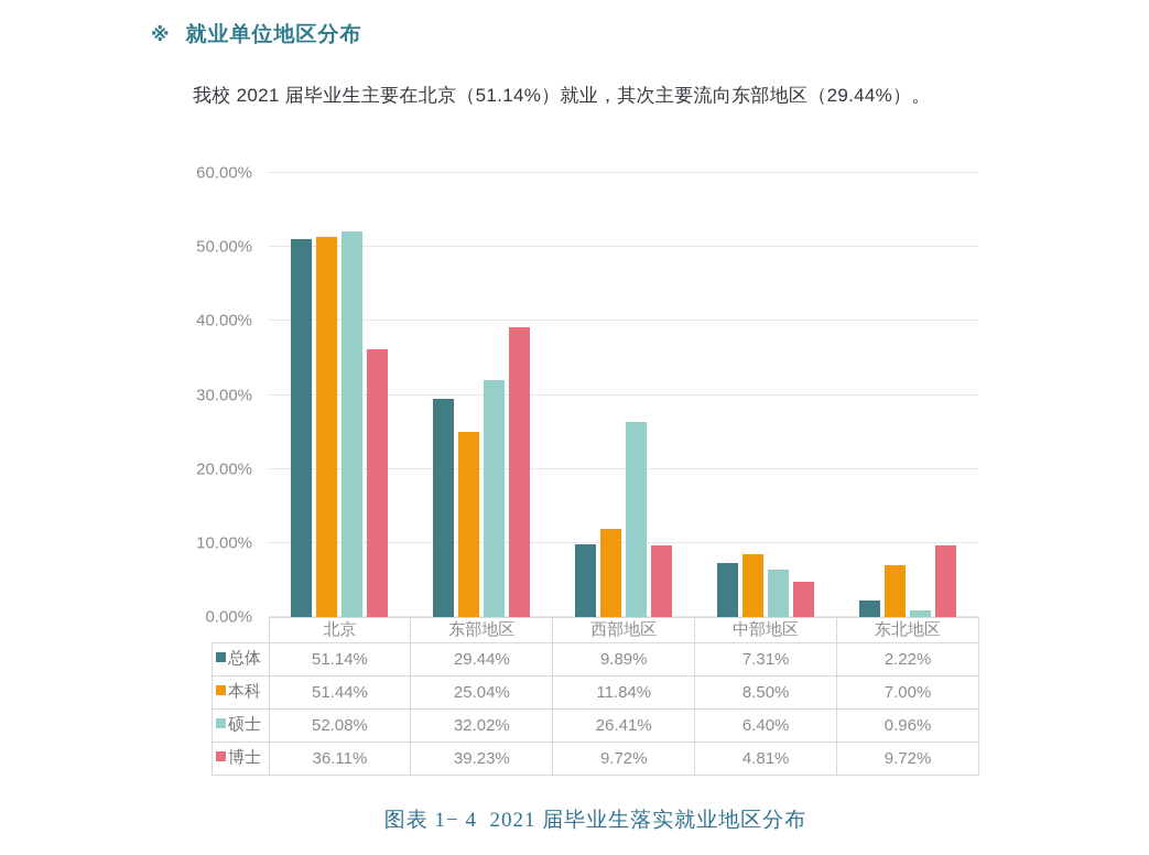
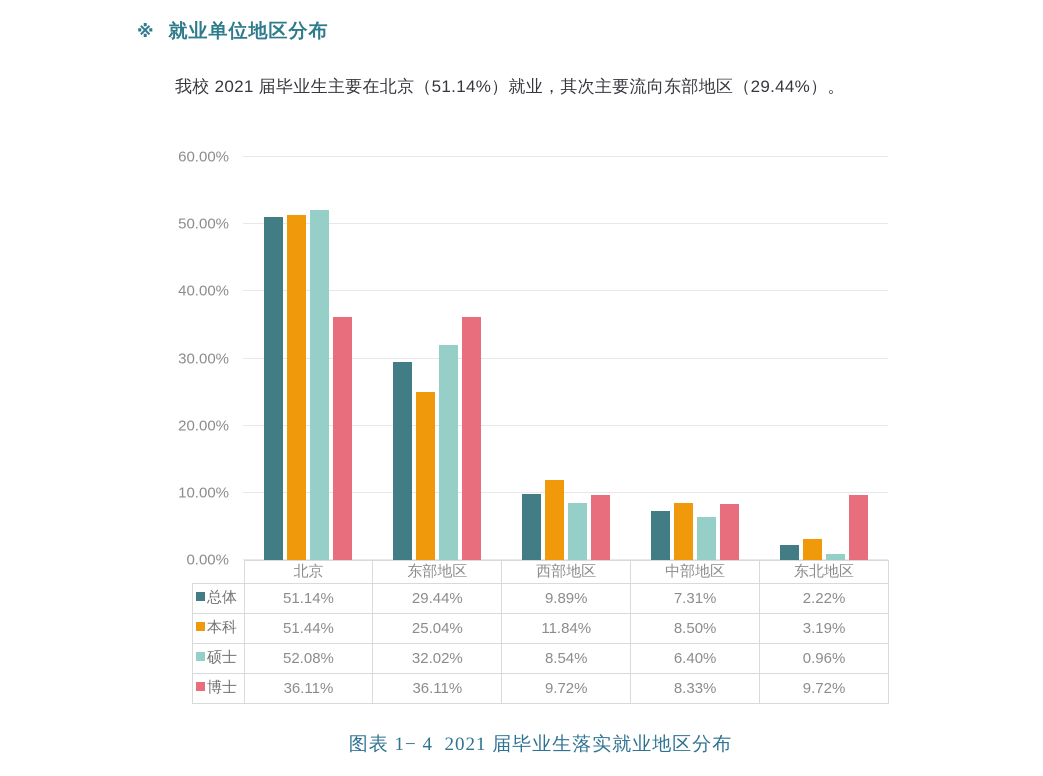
博士/东部地区: 39.23% -> 36.11%
硕士/西部地区: 26.41% -> 8.54%
博士/中部地区: 4.81% -> 8.33%
本科/东北地区: 7.00% -> 3.19%
